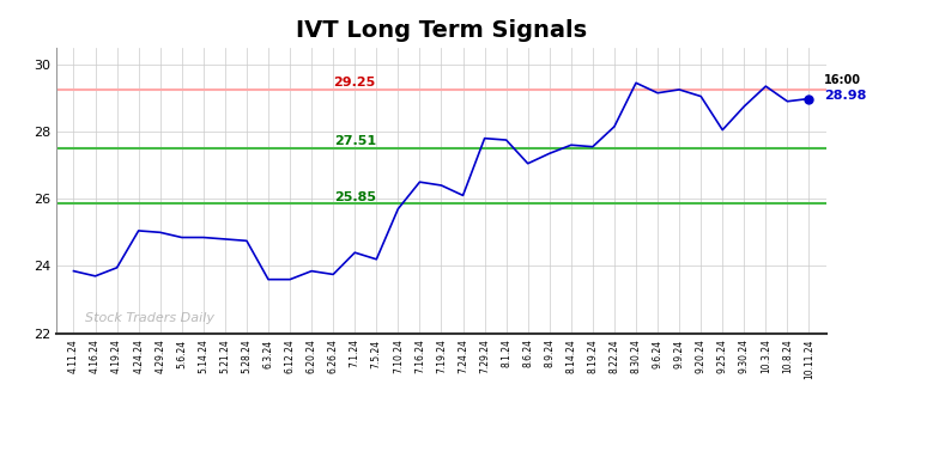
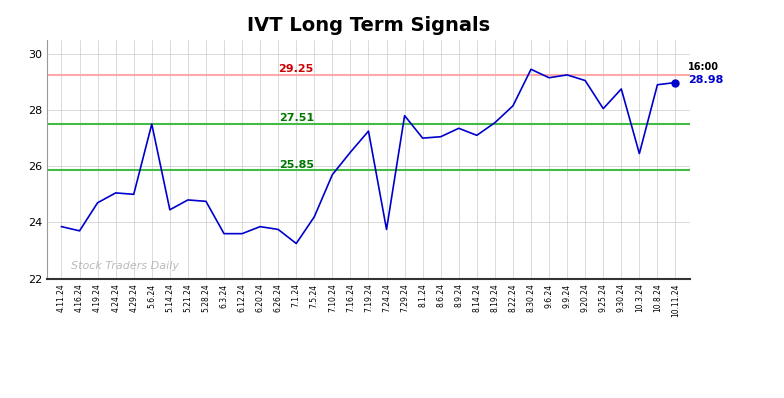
4.19.24: 23.95 -> 24.70
5.6.24: 24.85 -> 27.50
5.14.24: 24.85 -> 24.45
7.1.24: 24.40 -> 23.25
7.19.24: 26.40 -> 27.25
7.24.24: 26.10 -> 23.75
8.1.24: 27.75 -> 27.00
8.14.24: 27.60 -> 27.10
10.3.24: 29.35 -> 26.45
